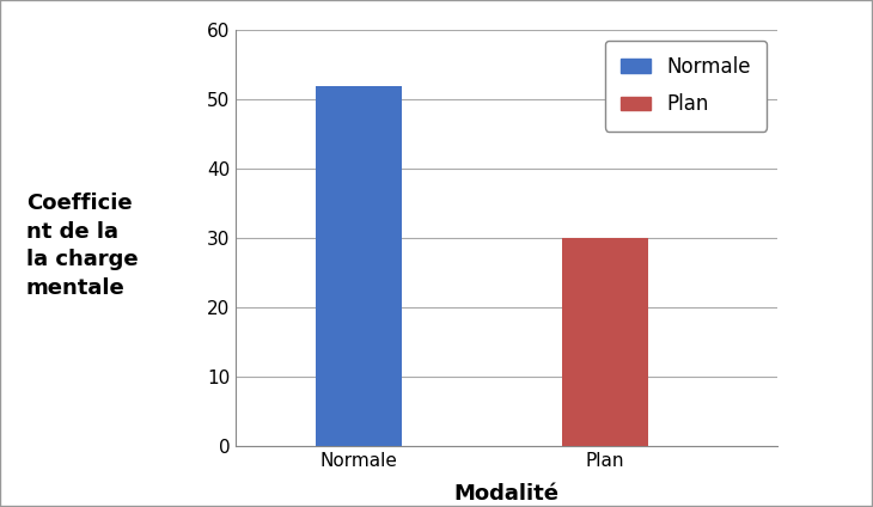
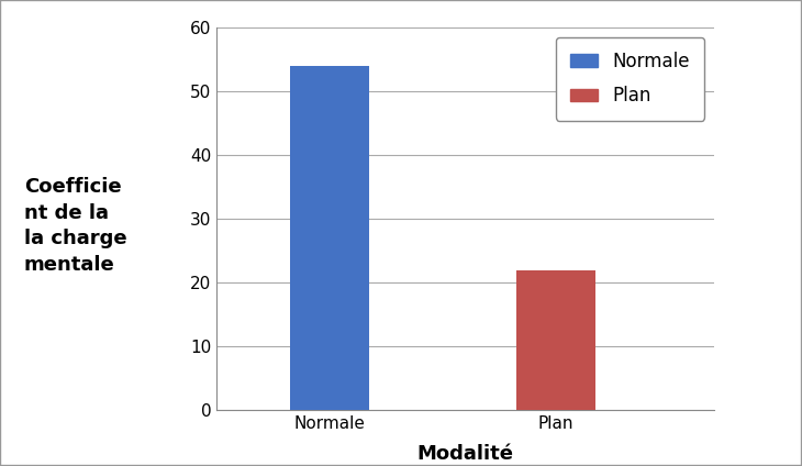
Normale: 52 -> 54
Plan: 30 -> 22
